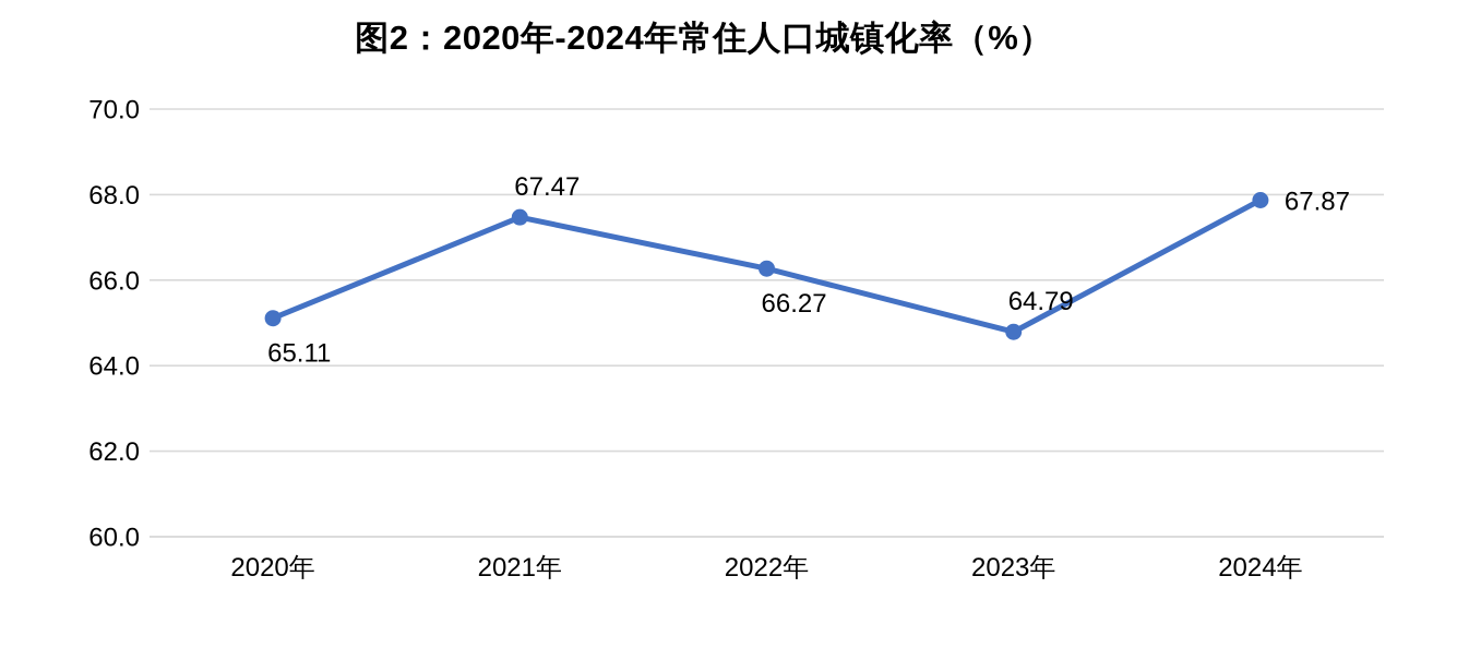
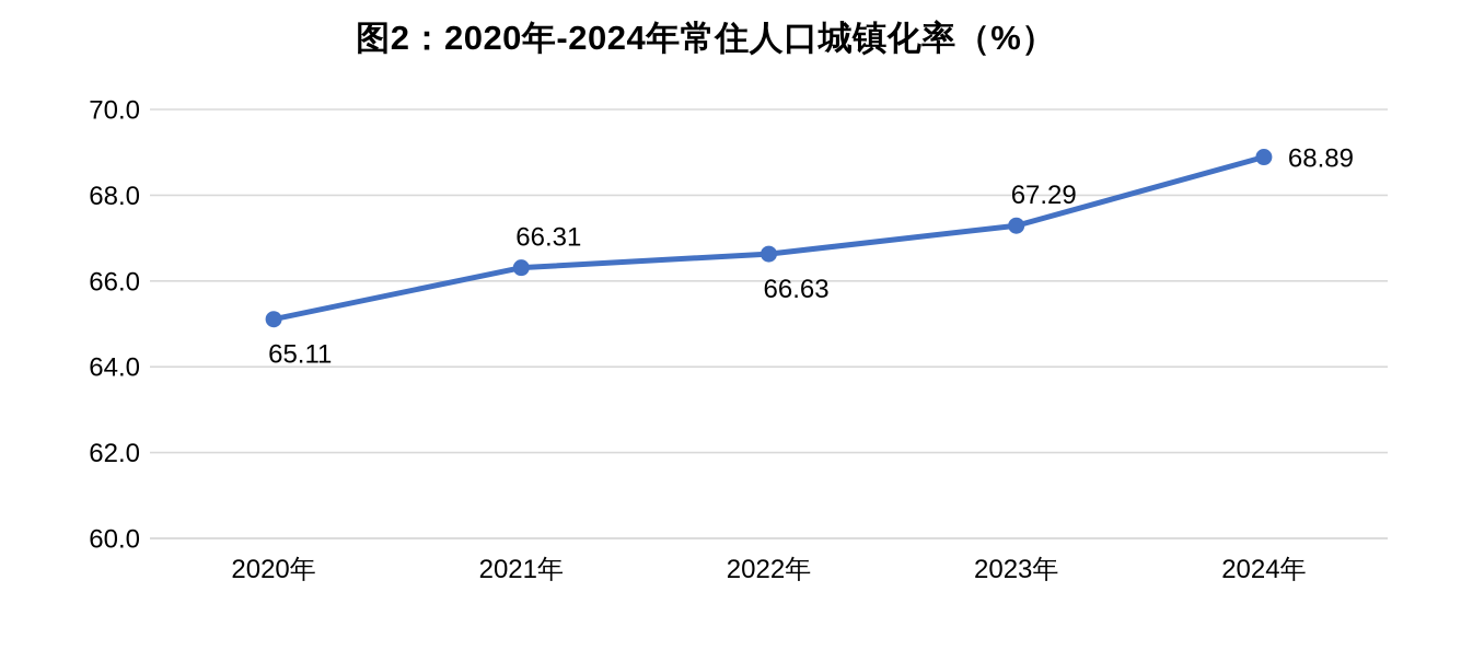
2021年: 67.47 -> 66.31
2022年: 66.27 -> 66.63
2023年: 64.79 -> 67.29
2024年: 67.87 -> 68.89
